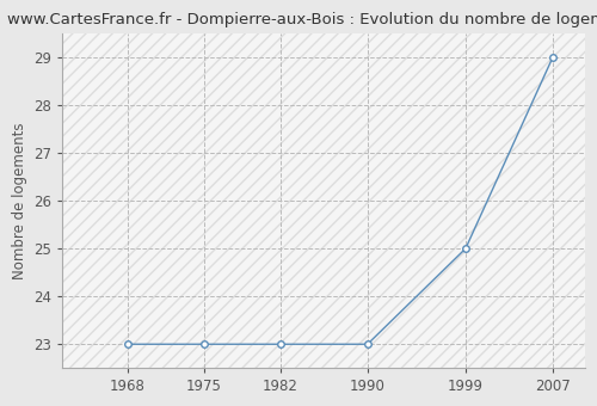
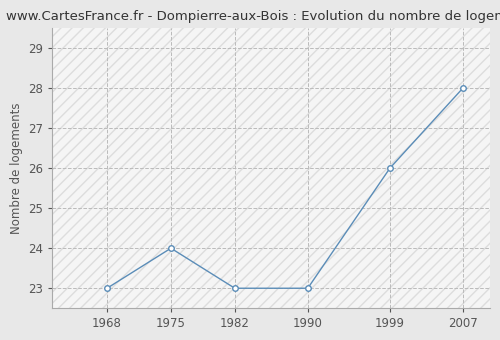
1975: 23 -> 24
1999: 25 -> 26
2007: 29 -> 28
